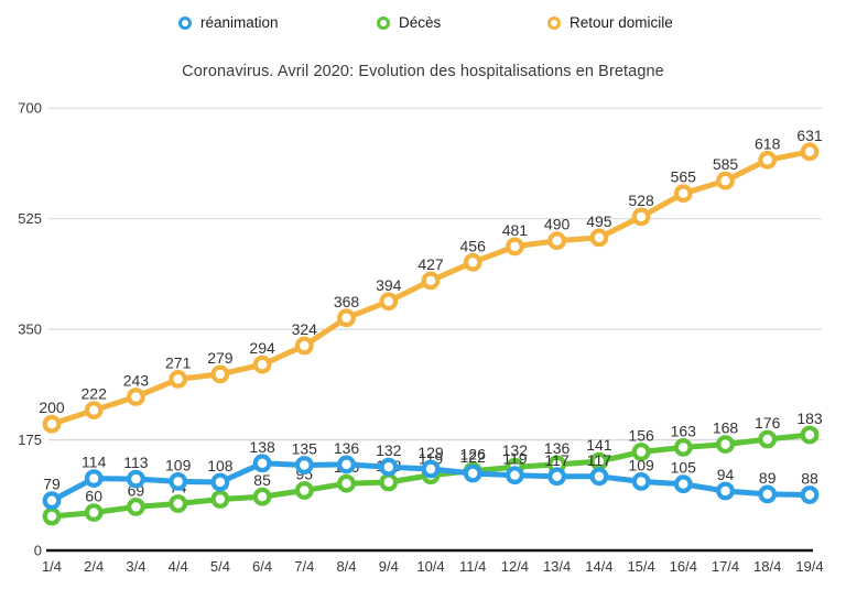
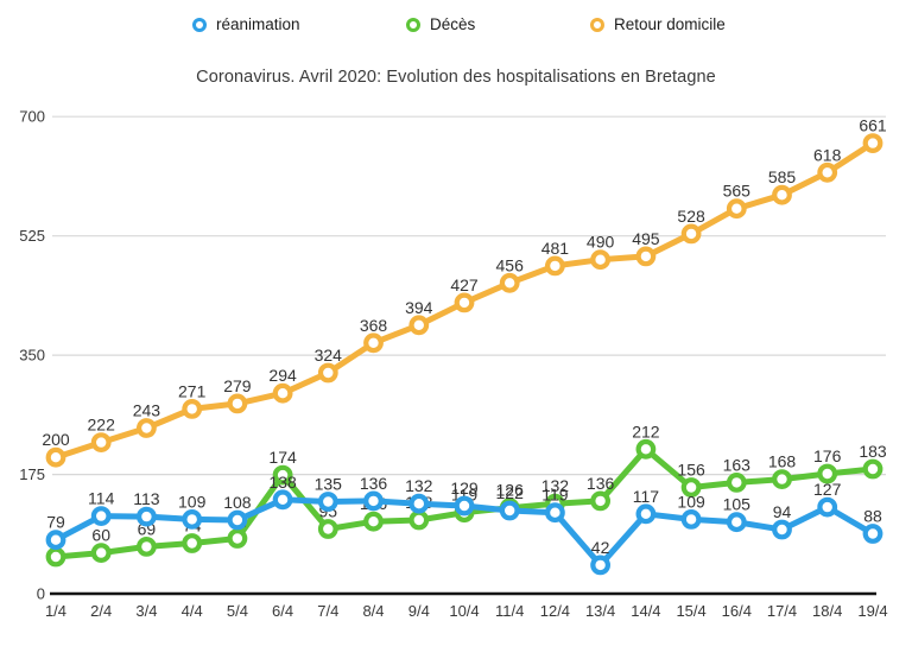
Décès/6/4: 85 -> 174
réanimation/13/4: 117 -> 42
Décès/14/4: 141 -> 212
réanimation/18/4: 89 -> 127
Retour domicile/19/4: 631 -> 661
